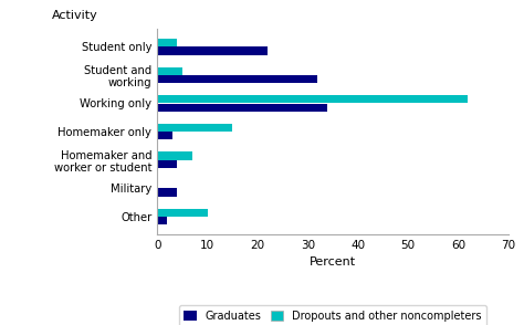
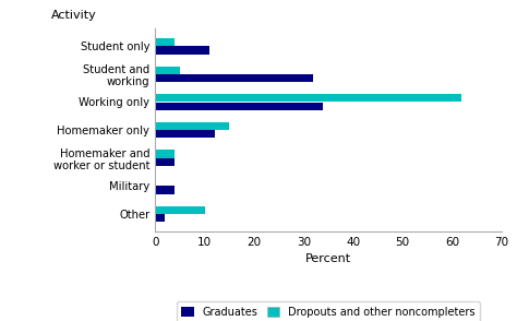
Graduates/Student only: 22 -> 11
Graduates/Homemaker only: 3 -> 12
Dropouts and other noncompleters/Homemaker and worker or student: 7 -> 4
